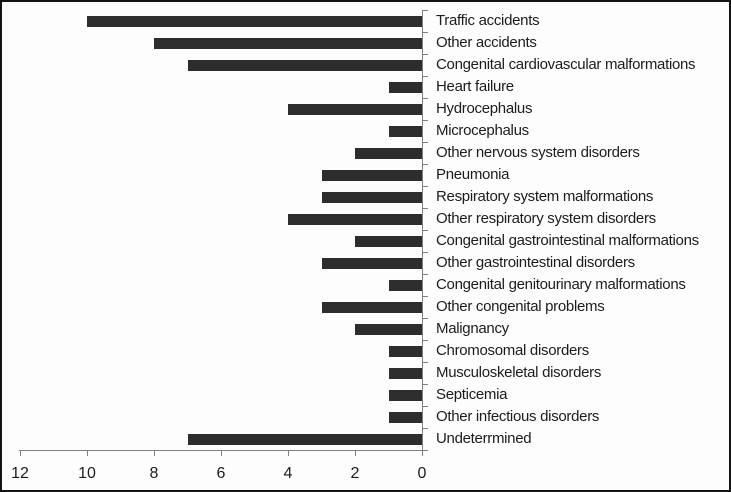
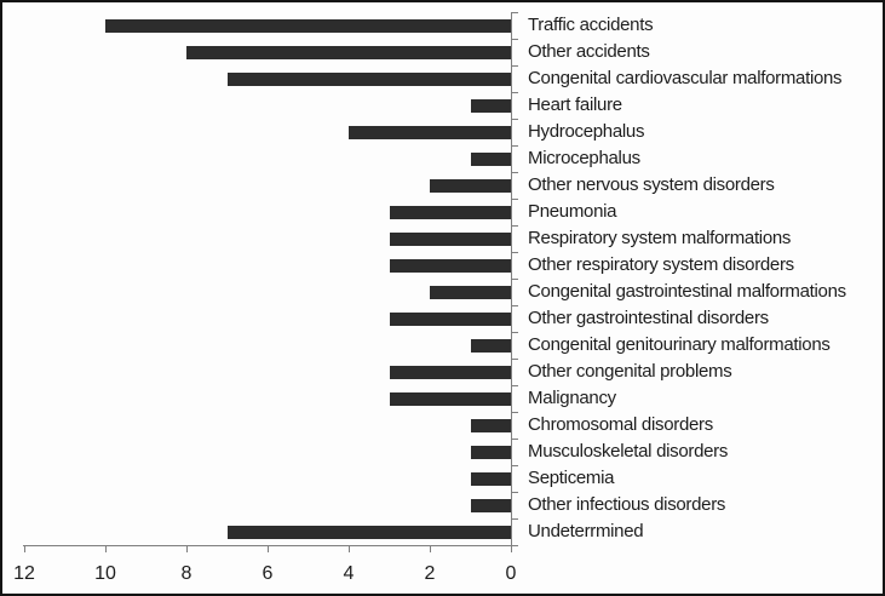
Other respiratory system disorders: 4 -> 3
Malignancy: 2 -> 3
